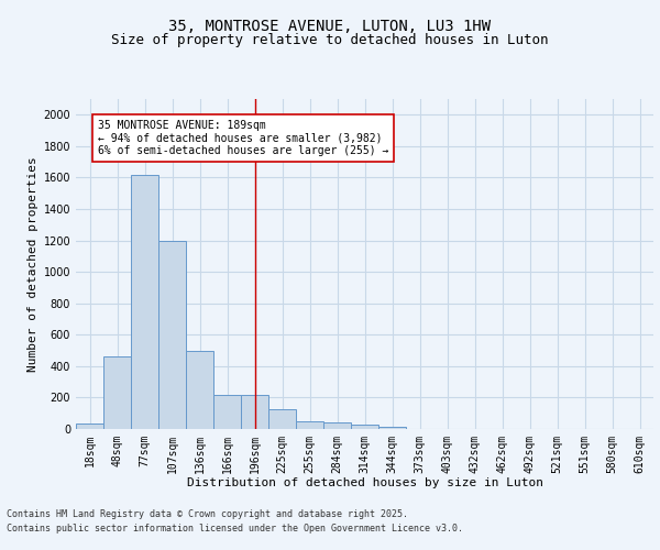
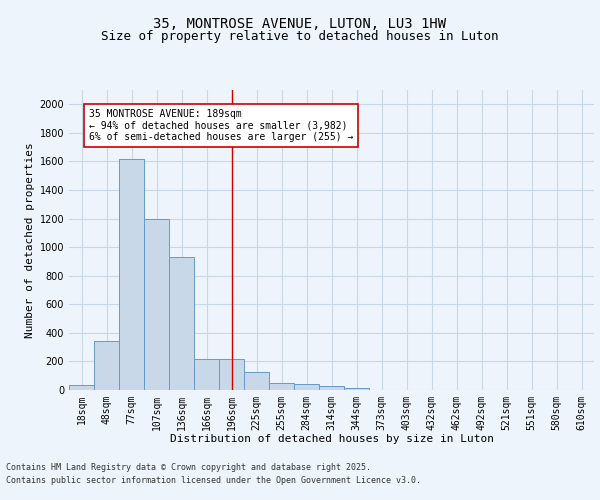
48sqm: 460 -> 340
136sqm: 500 -> 930
